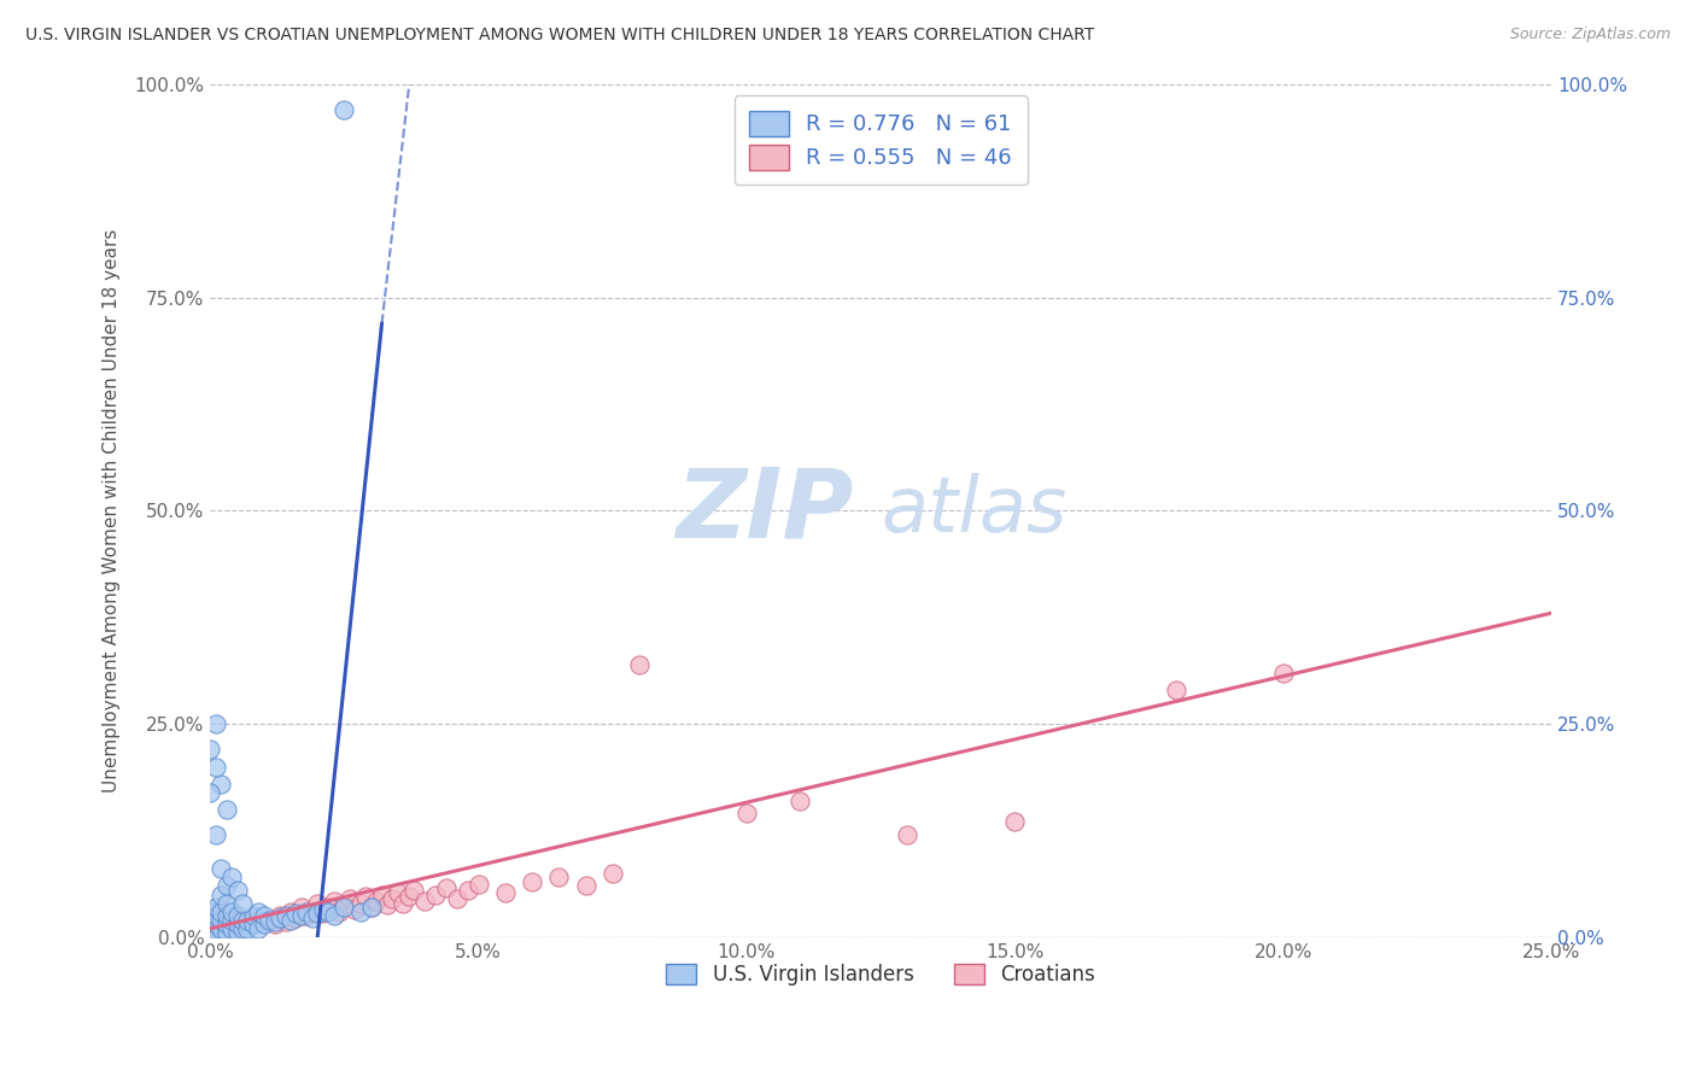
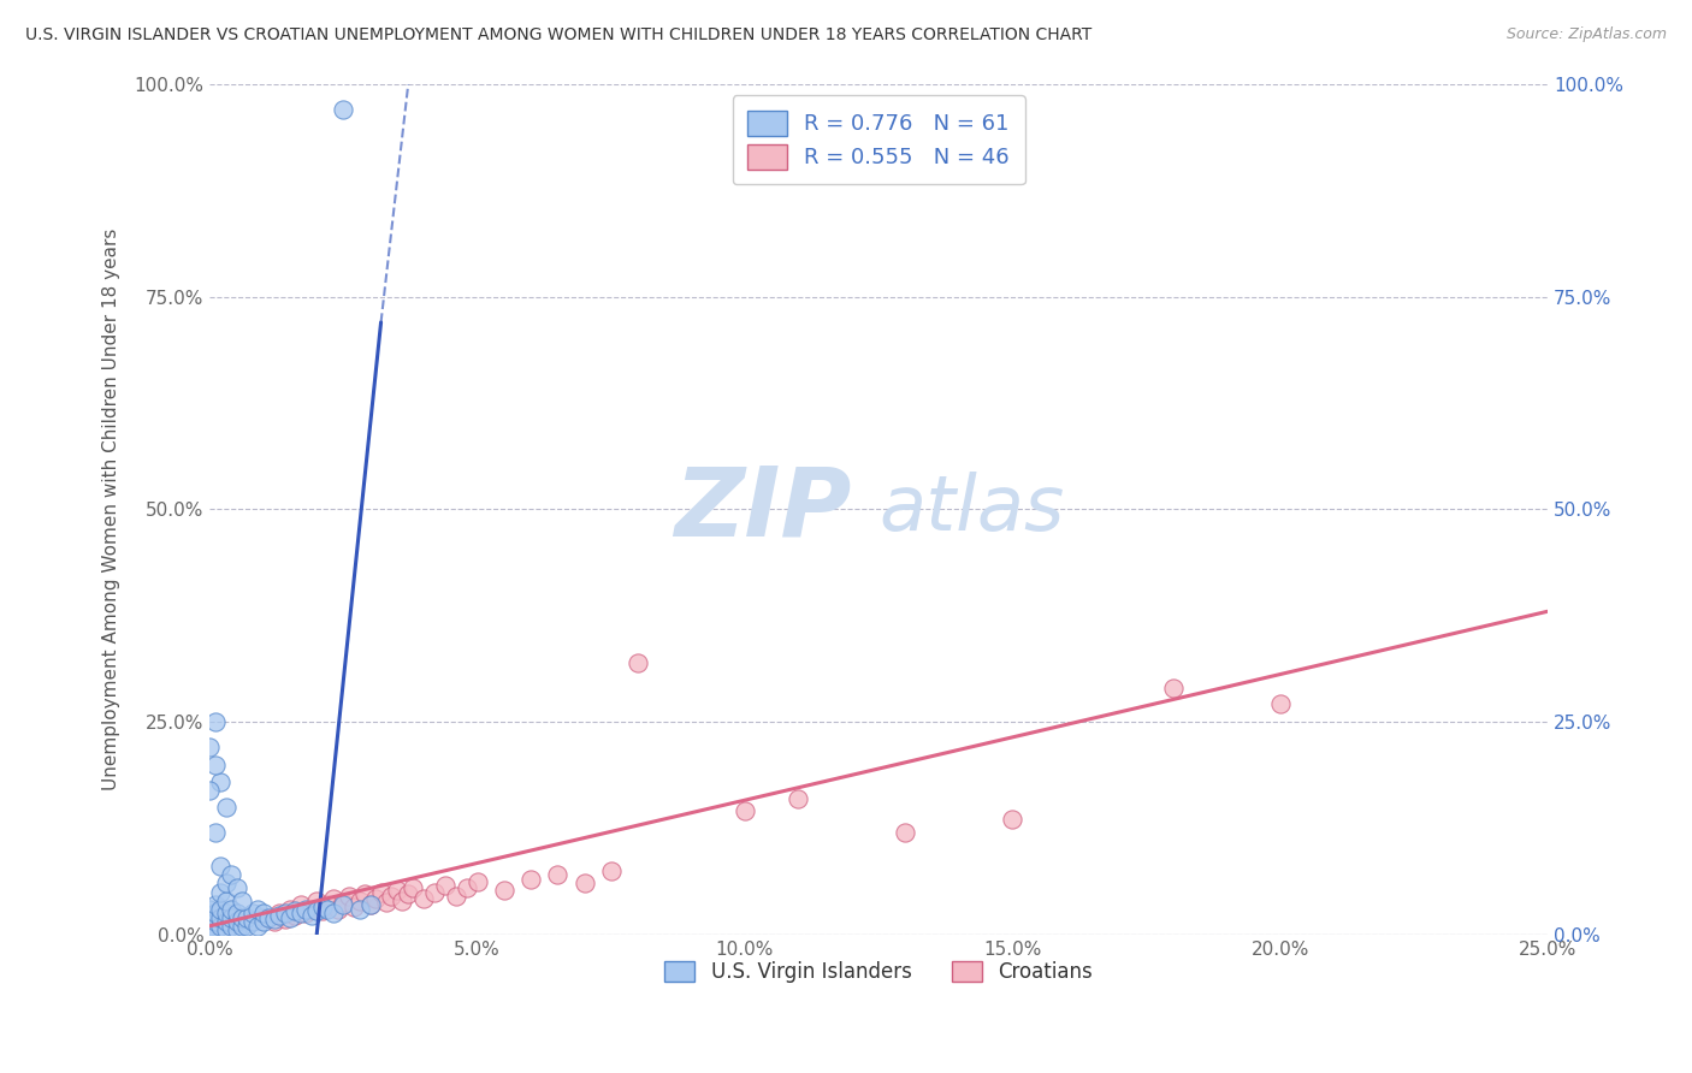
Croatians/20.0%: 31.0% -> 27.2%
